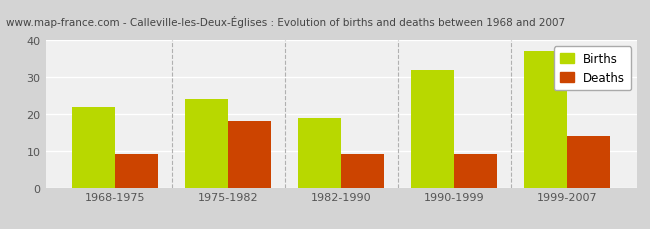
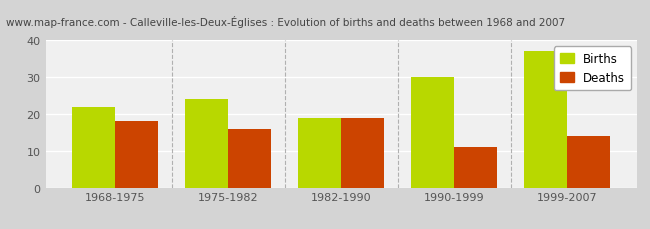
Deaths/1968-1975: 9 -> 18
Deaths/1975-1982: 18 -> 16
Deaths/1982-1990: 9 -> 19
Births/1990-1999: 32 -> 30
Deaths/1990-1999: 9 -> 11
